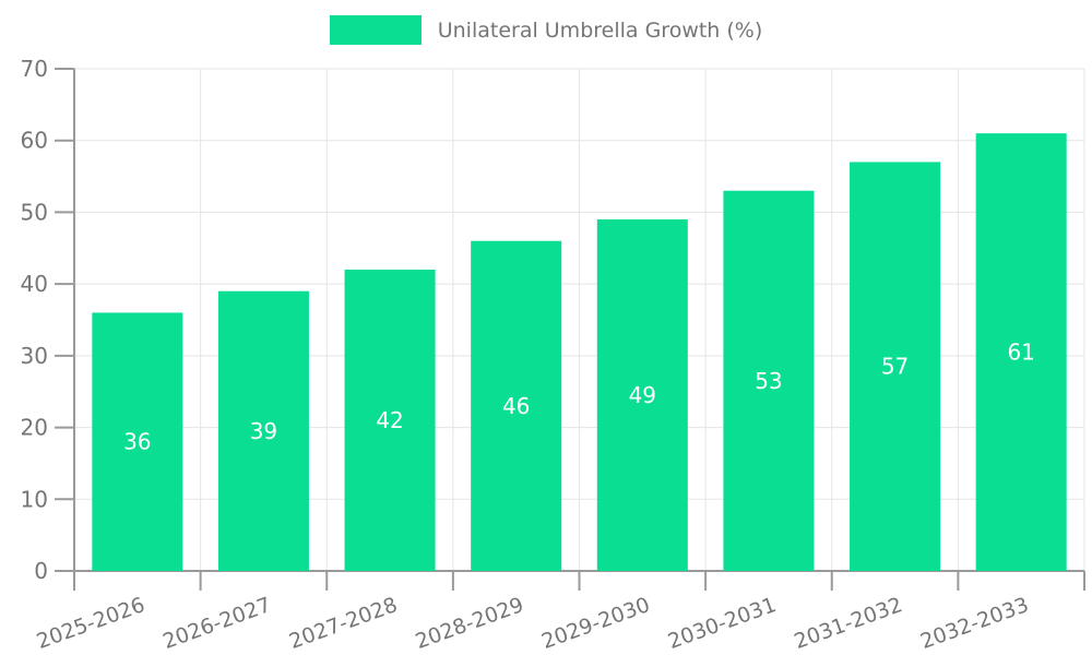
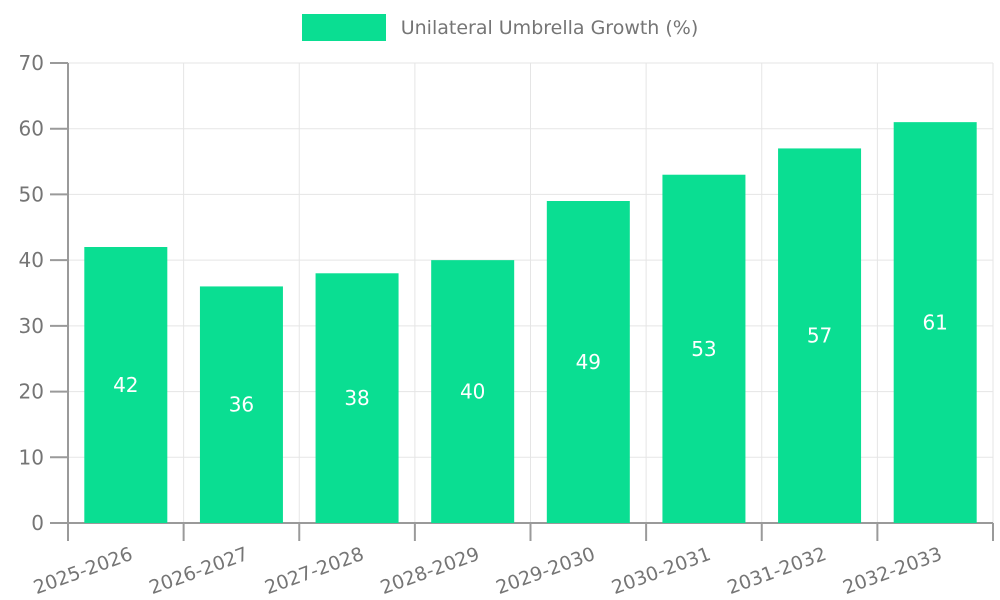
2025-2026: 36 -> 42
2026-2027: 39 -> 36
2027-2028: 42 -> 38
2028-2029: 46 -> 40
